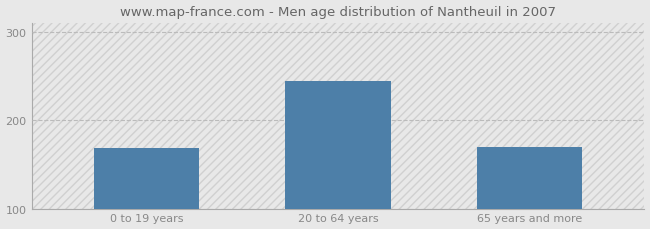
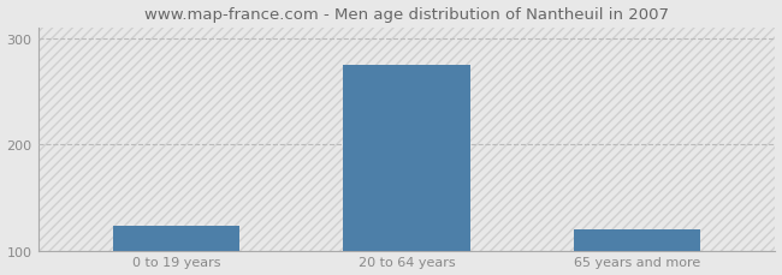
0 to 19 years: 168 -> 123
20 to 64 years: 244 -> 275
65 years and more: 170 -> 120
